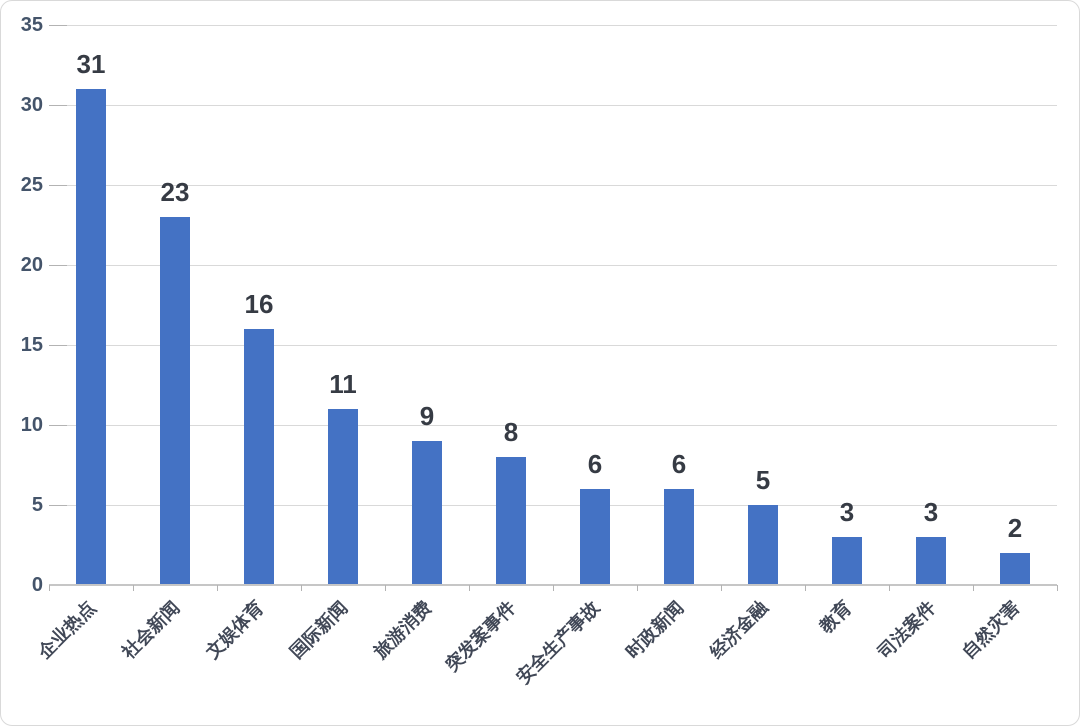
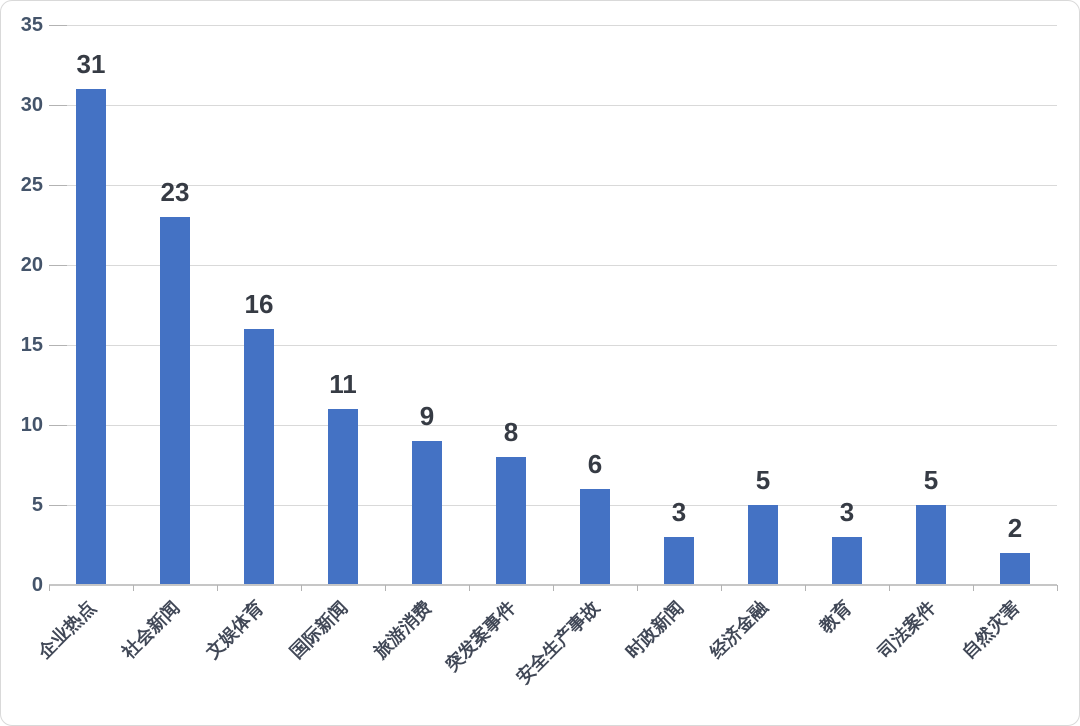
时政新闻: 6 -> 3
司法案件: 3 -> 5
